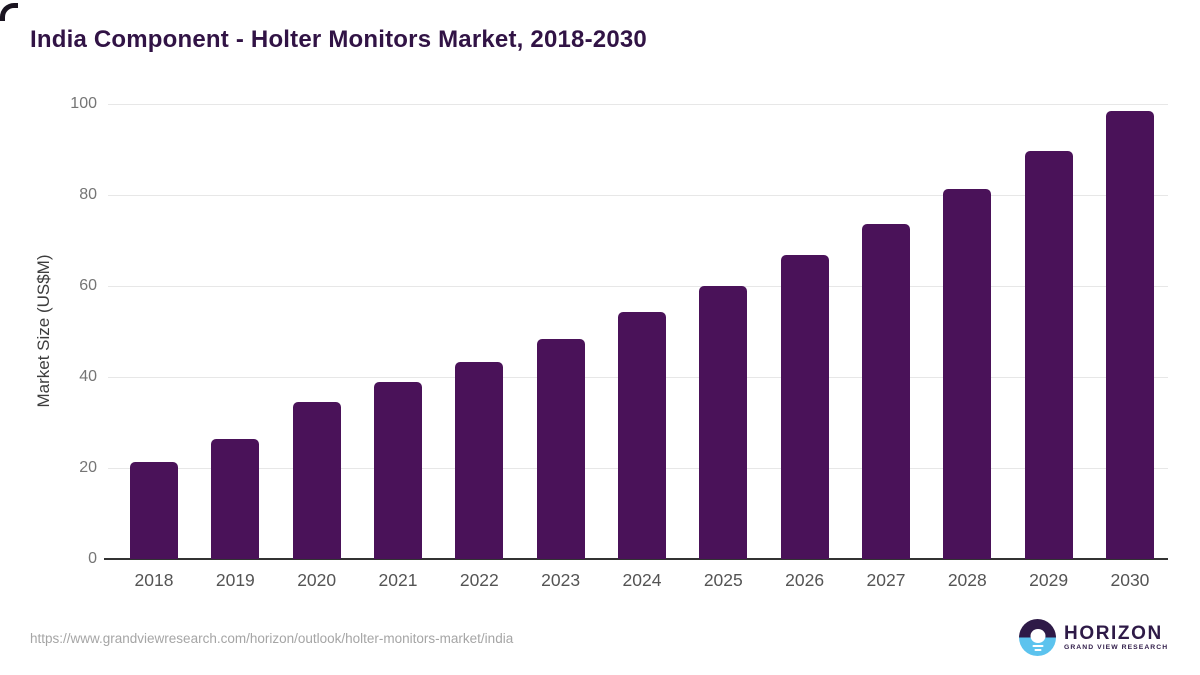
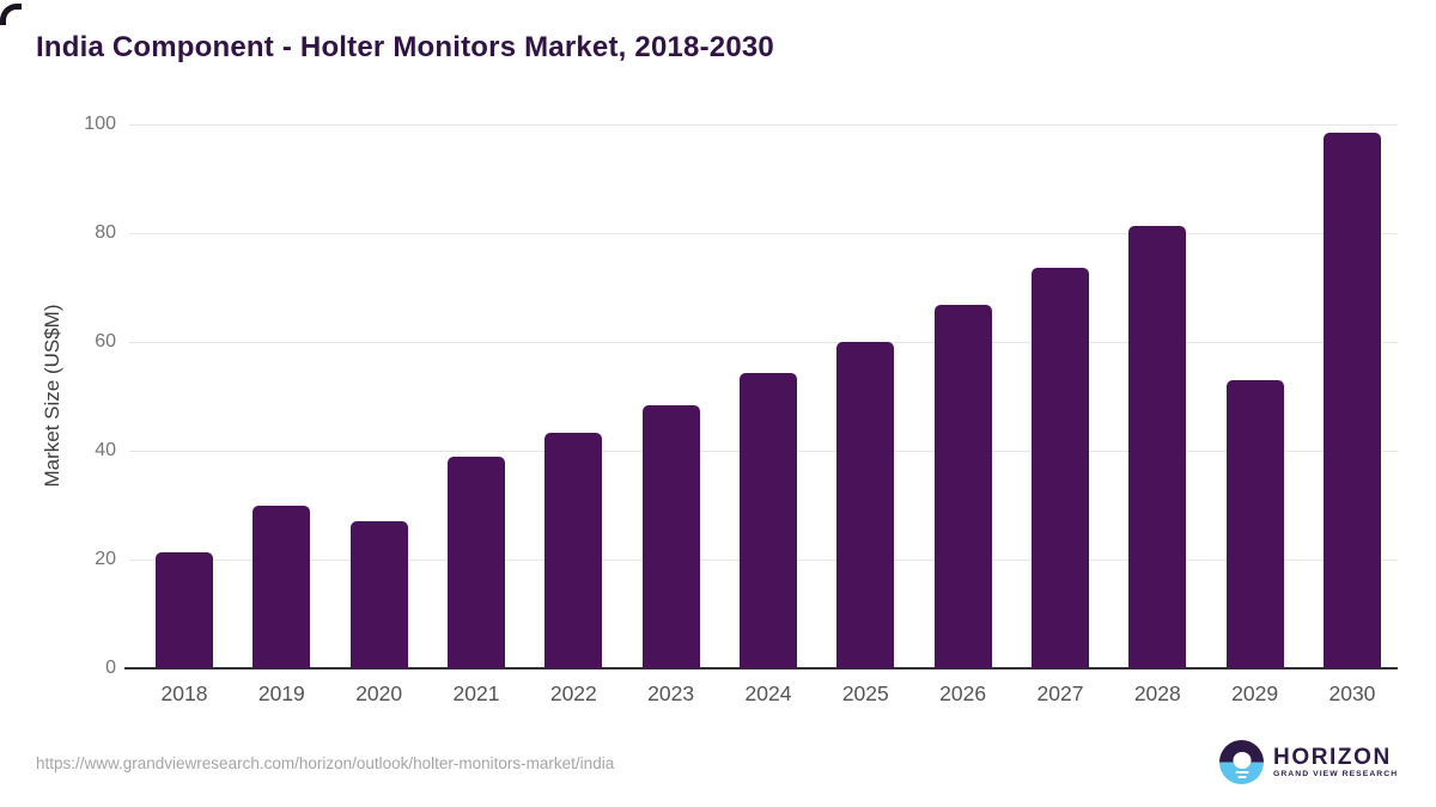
2019: 26 -> 30
2020: 34 -> 27
2029: 90 -> 53
